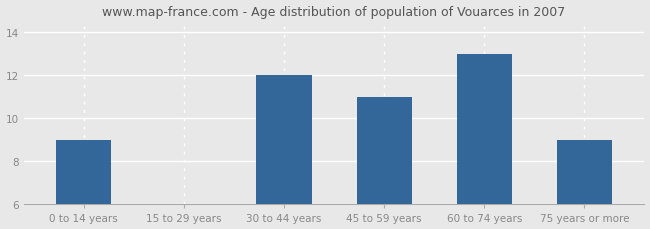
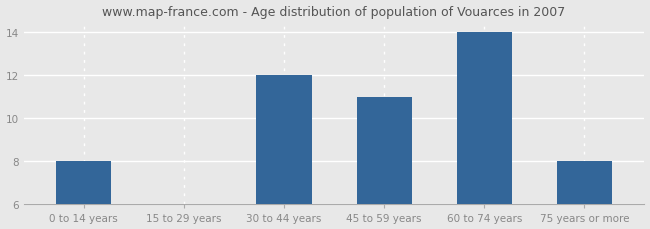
0 to 14 years: 9 -> 8
60 to 74 years: 13 -> 14
75 years or more: 9 -> 8
